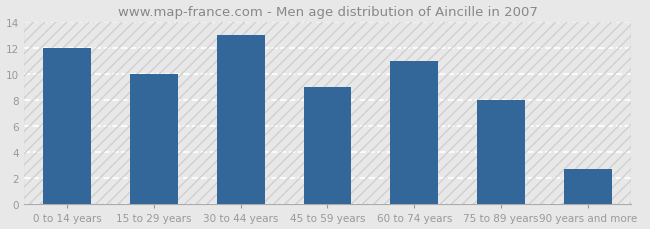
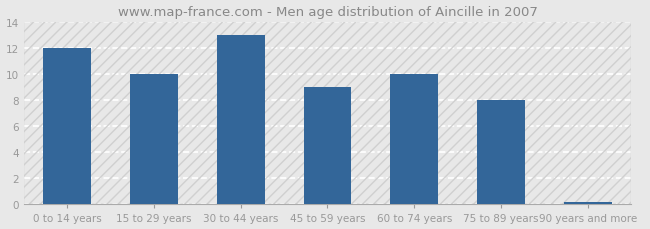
60 to 74 years: 11.0 -> 10.0
90 years and more: 2.7 -> 0.2
